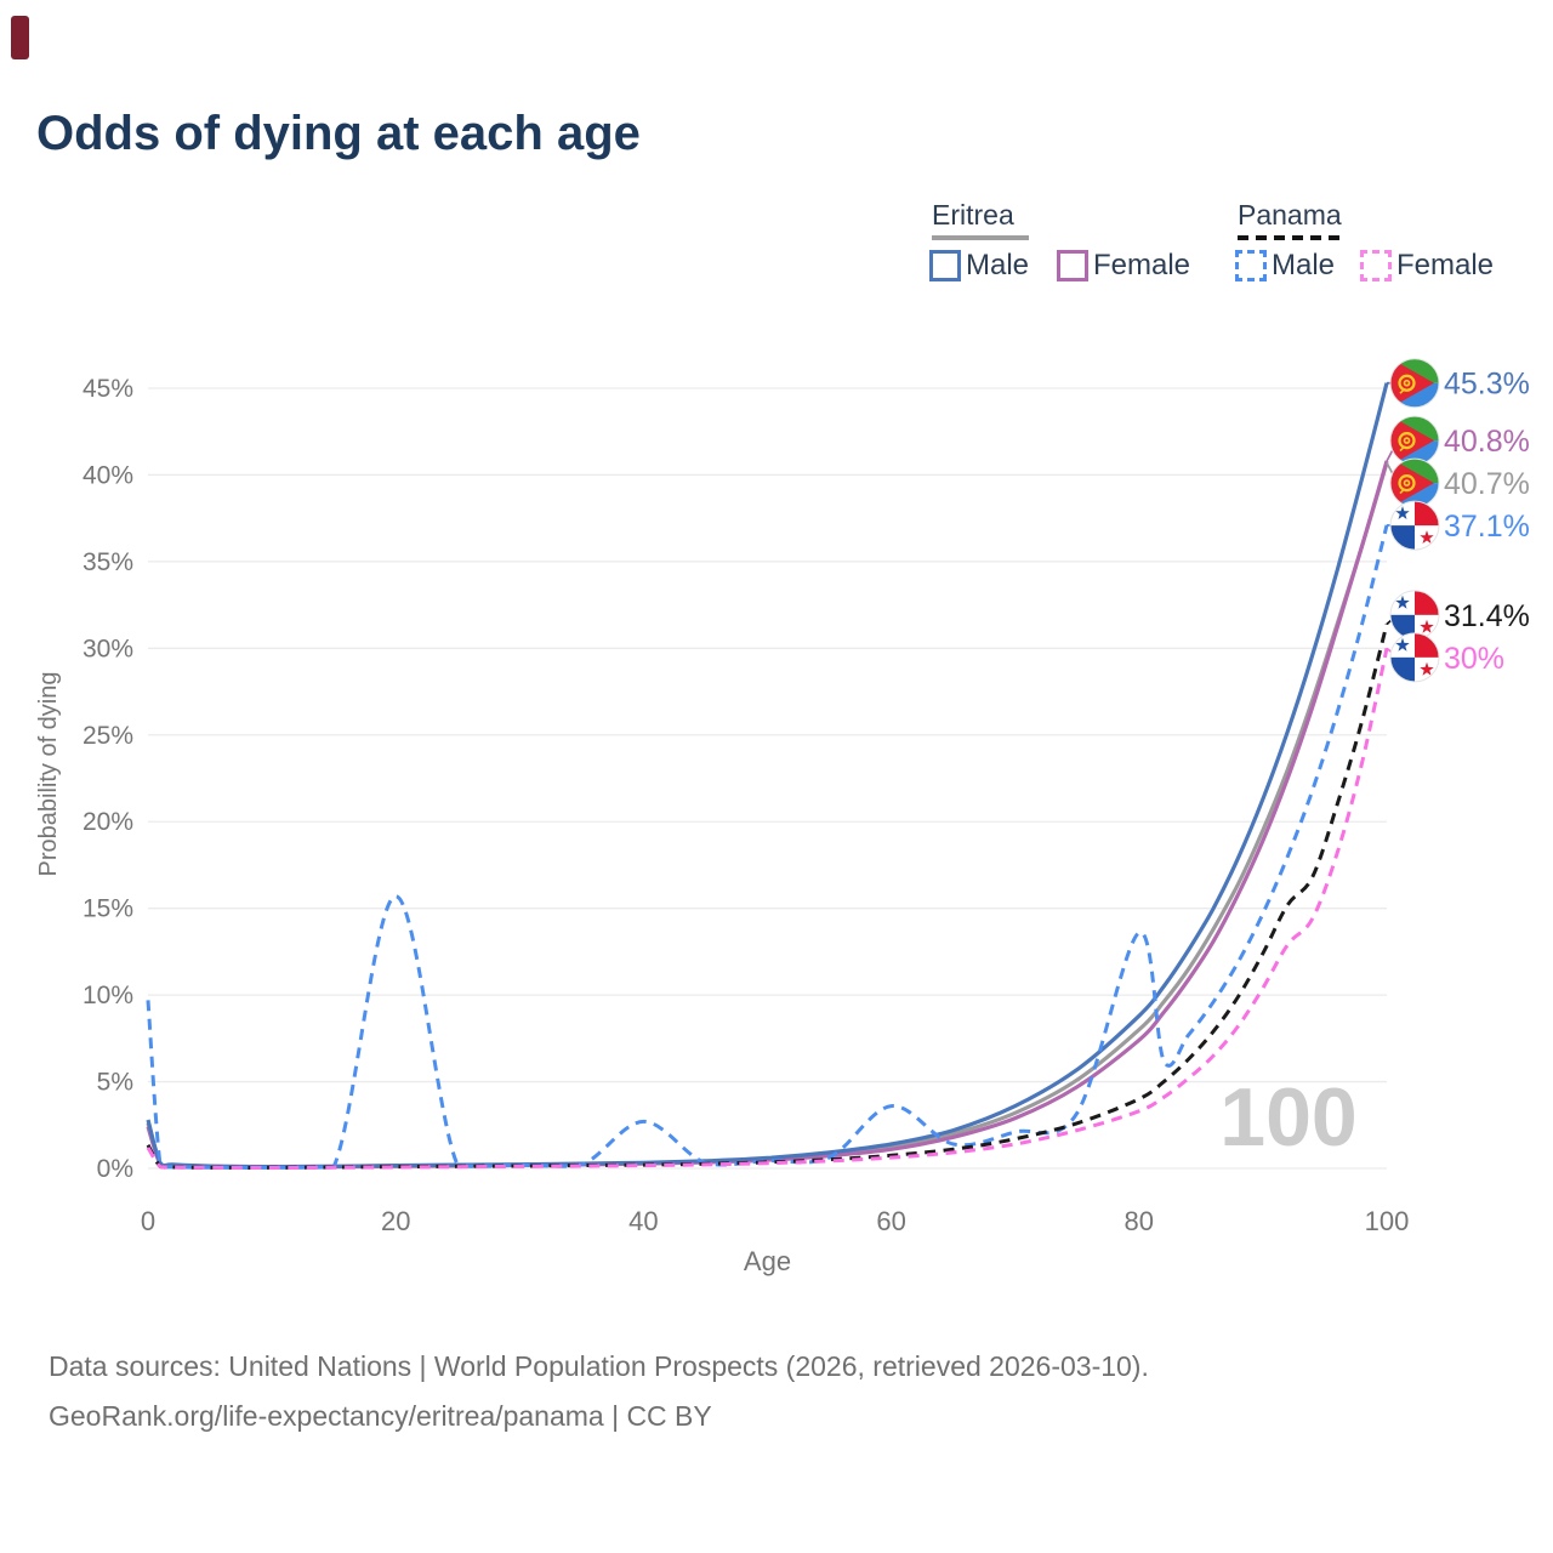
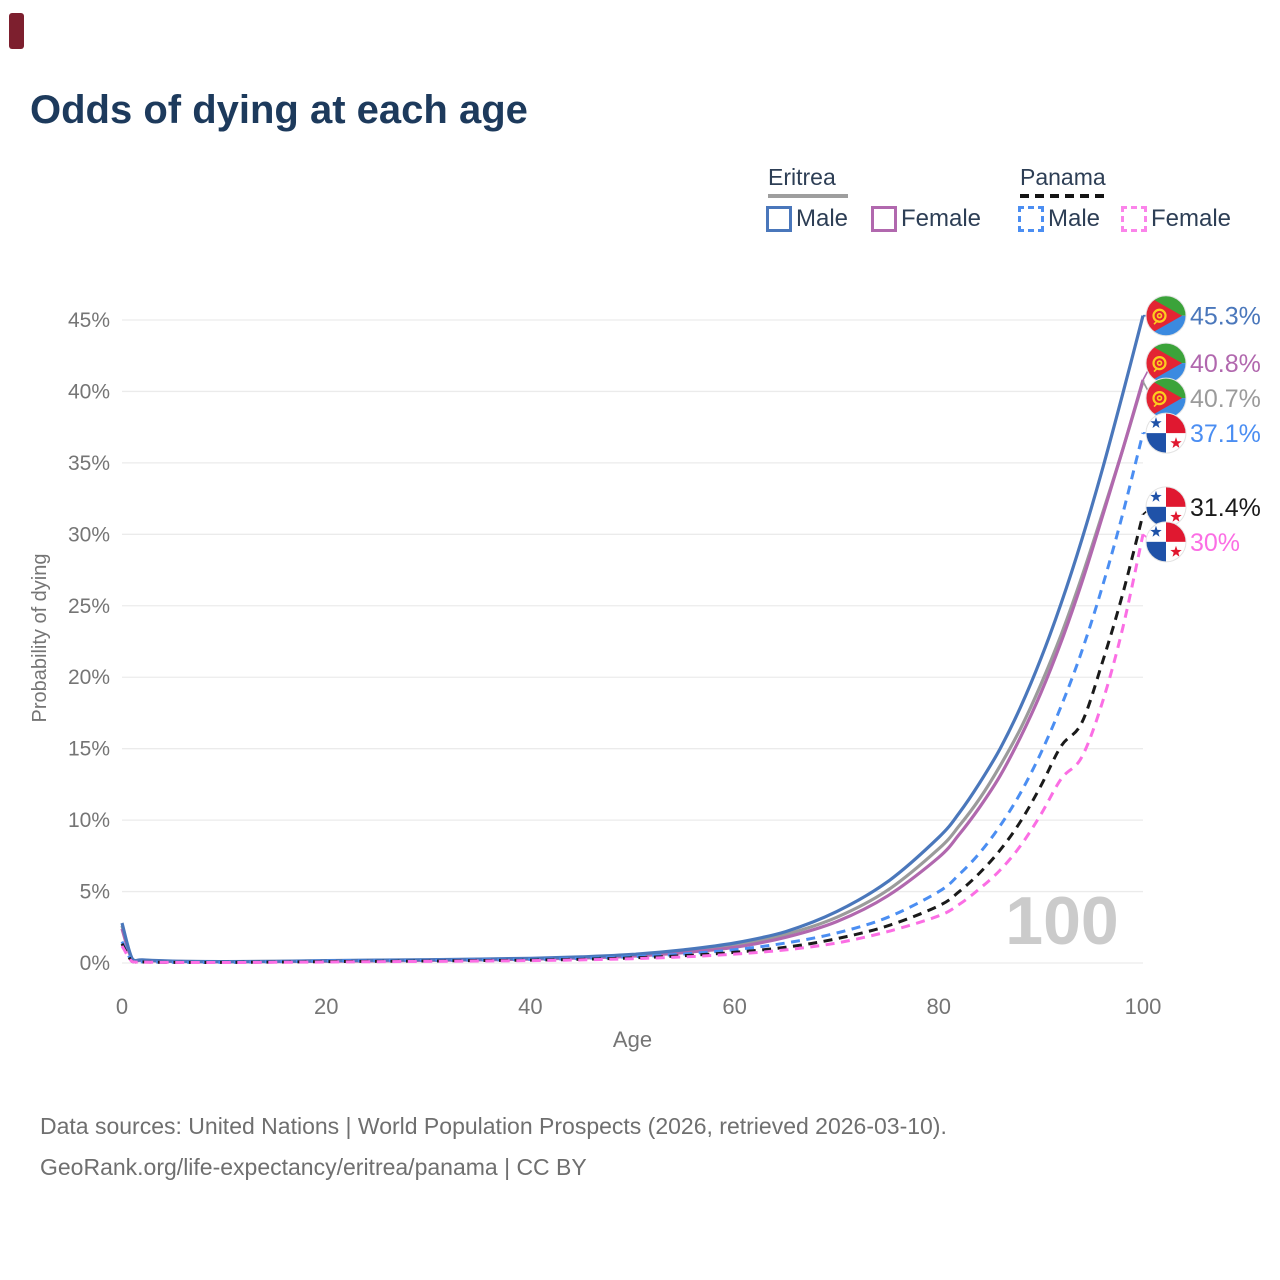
Panama Male/0: 9.7% -> 1.5%
Panama Male/20: 15.7% -> 0.1%
Panama Male/40: 2.7% -> 0.2%
Panama Male/60: 3.6% -> 0.9%
Panama Male/80: 13.6% -> 5.0%
